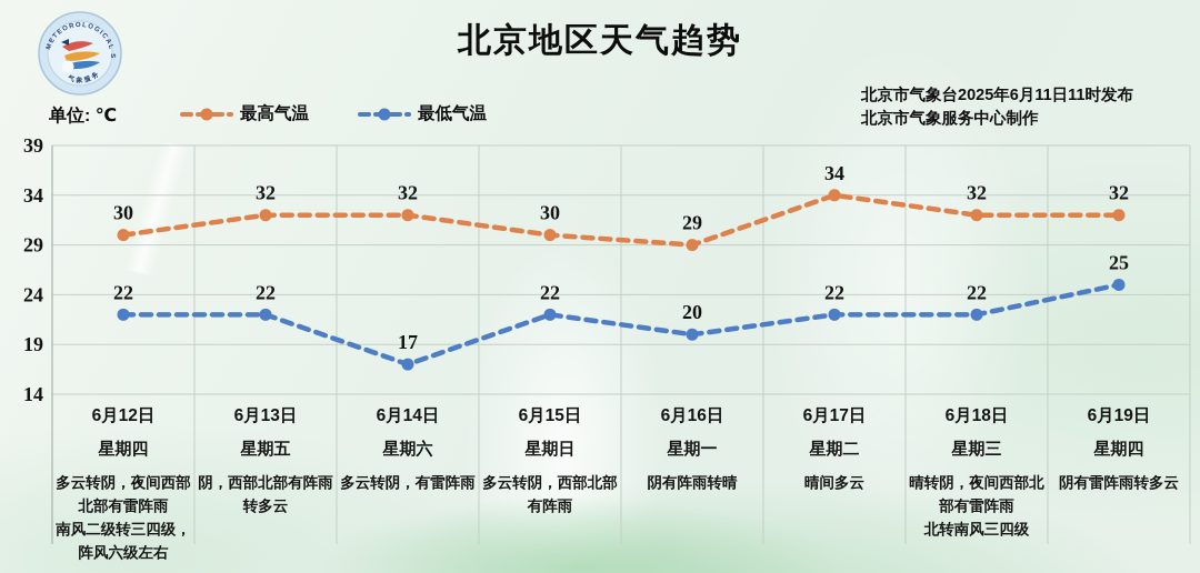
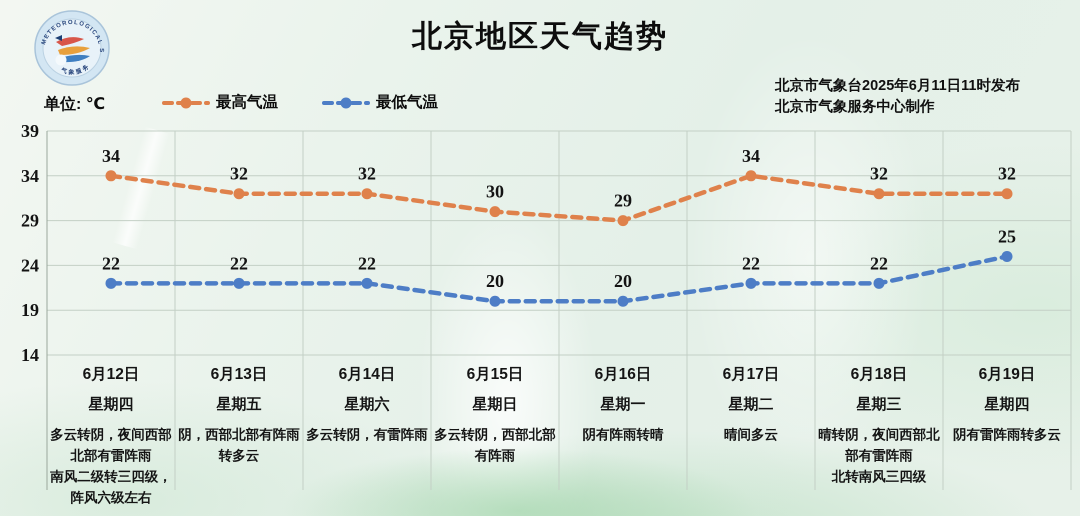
最高气温/6月12日: 30 -> 34
最低气温/6月14日: 17 -> 22
最低气温/6月15日: 22 -> 20
